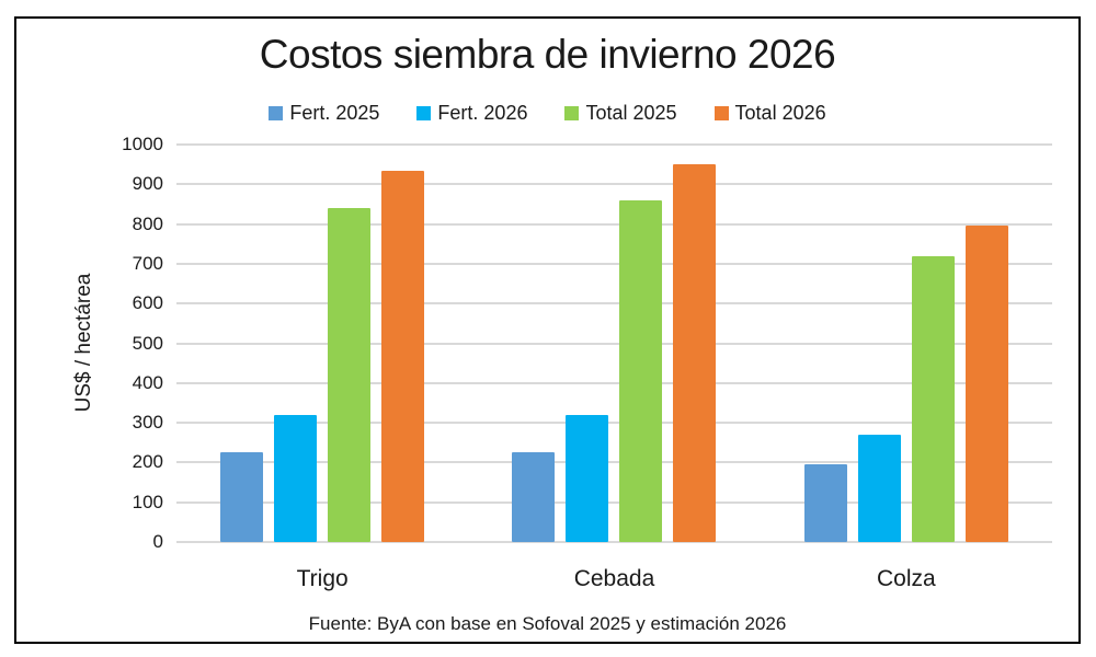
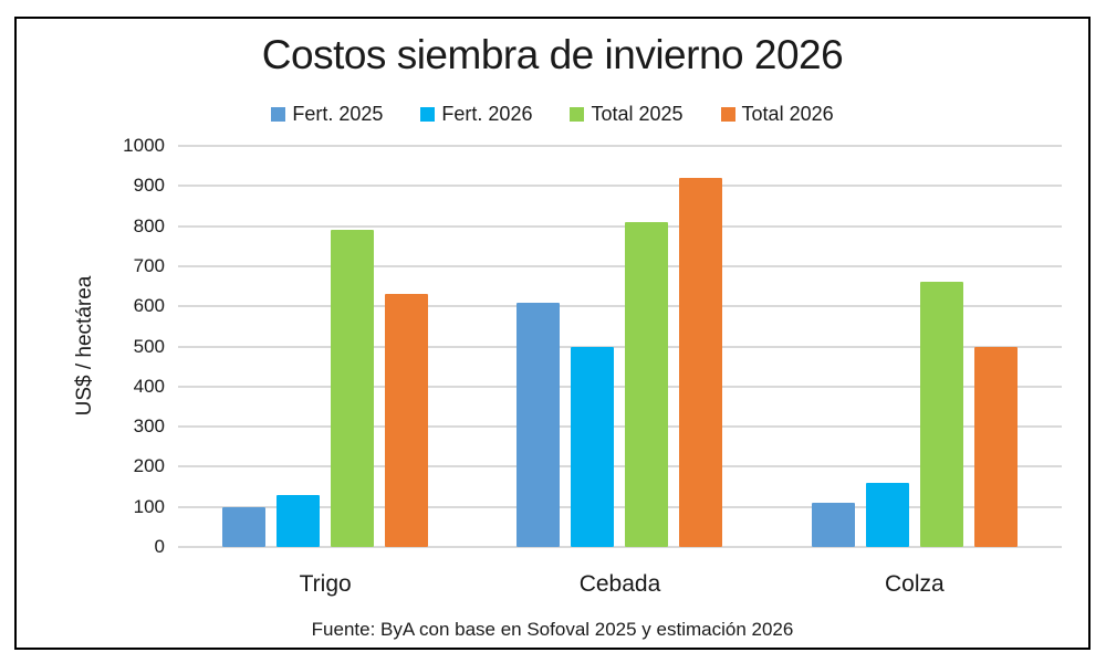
Fert. 2025/Trigo: 220 -> 100
Fert. 2026/Trigo: 320 -> 130
Total 2025/Trigo: 840 -> 790
Total 2026/Trigo: 940 -> 630
Fert. 2025/Cebada: 220 -> 610
Fert. 2026/Cebada: 320 -> 500
Total 2025/Cebada: 860 -> 810
Total 2026/Cebada: 950 -> 920
Fert. 2025/Colza: 200 -> 110
Fert. 2026/Colza: 270 -> 160
Total 2025/Colza: 720 -> 660
Total 2026/Colza: 800 -> 500
